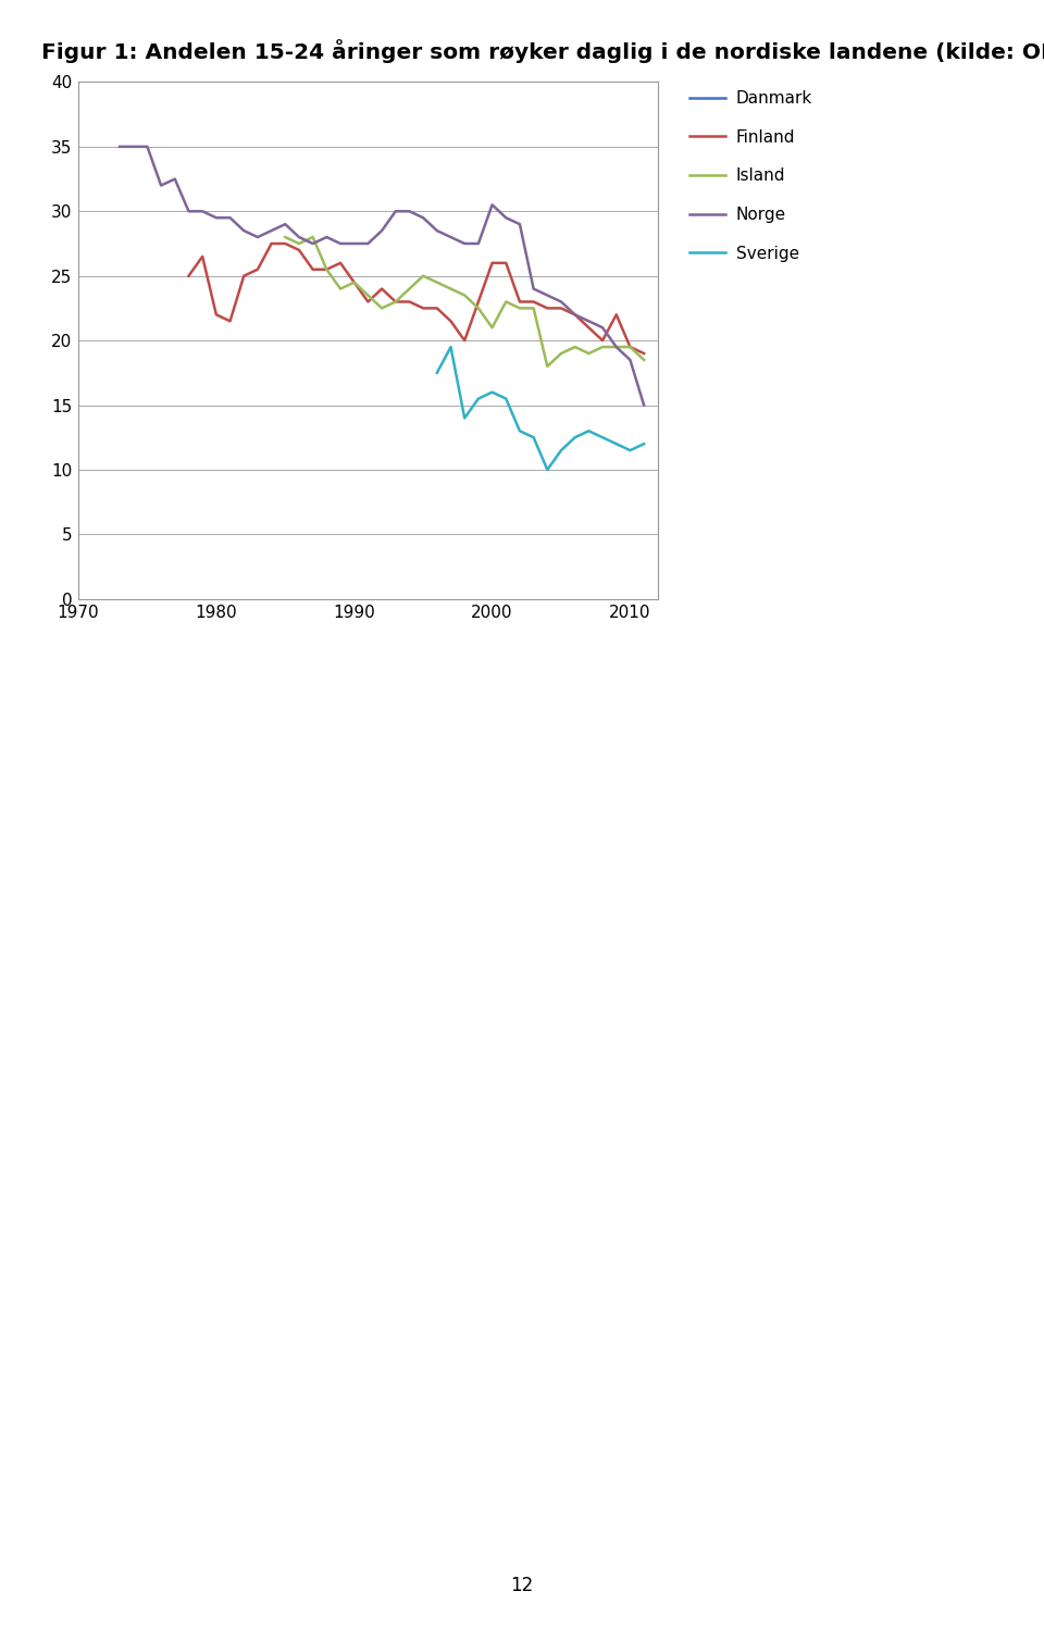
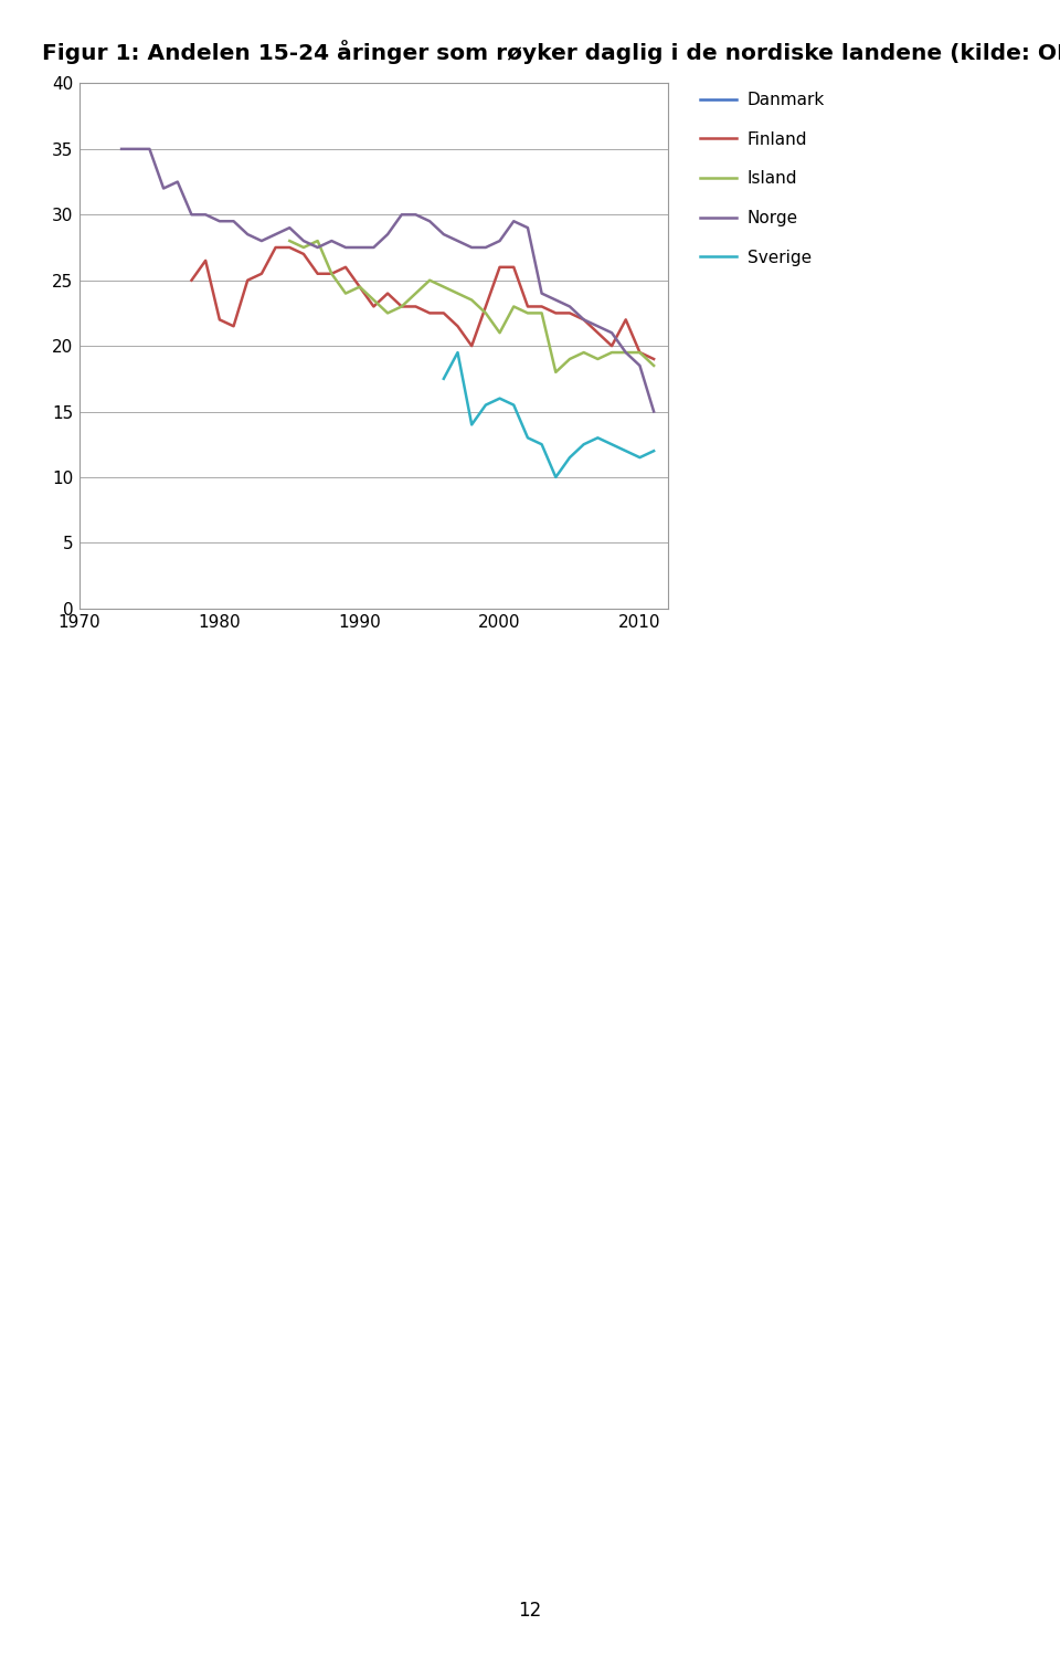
Norge/2000: 30.5 -> 28.0
